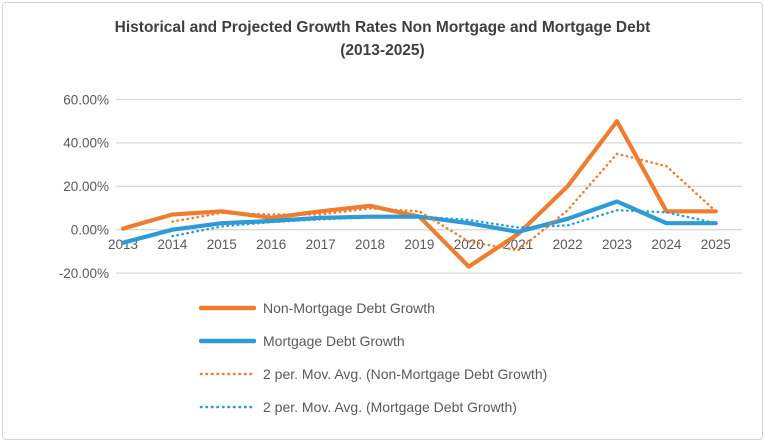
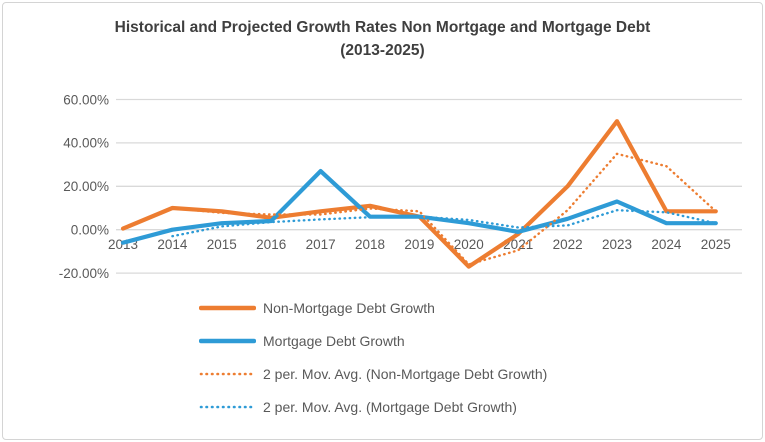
Non-Mortgage Debt Growth/2014: 7% -> 10%
2 per. Mov. Avg. (Non-Mortgage Debt Growth)/2014: 4% -> 10%
Mortgage Debt Growth/2017: 6% -> 27%
2 per. Mov. Avg. (Non-Mortgage Debt Growth)/2020: -6% -> -16%
